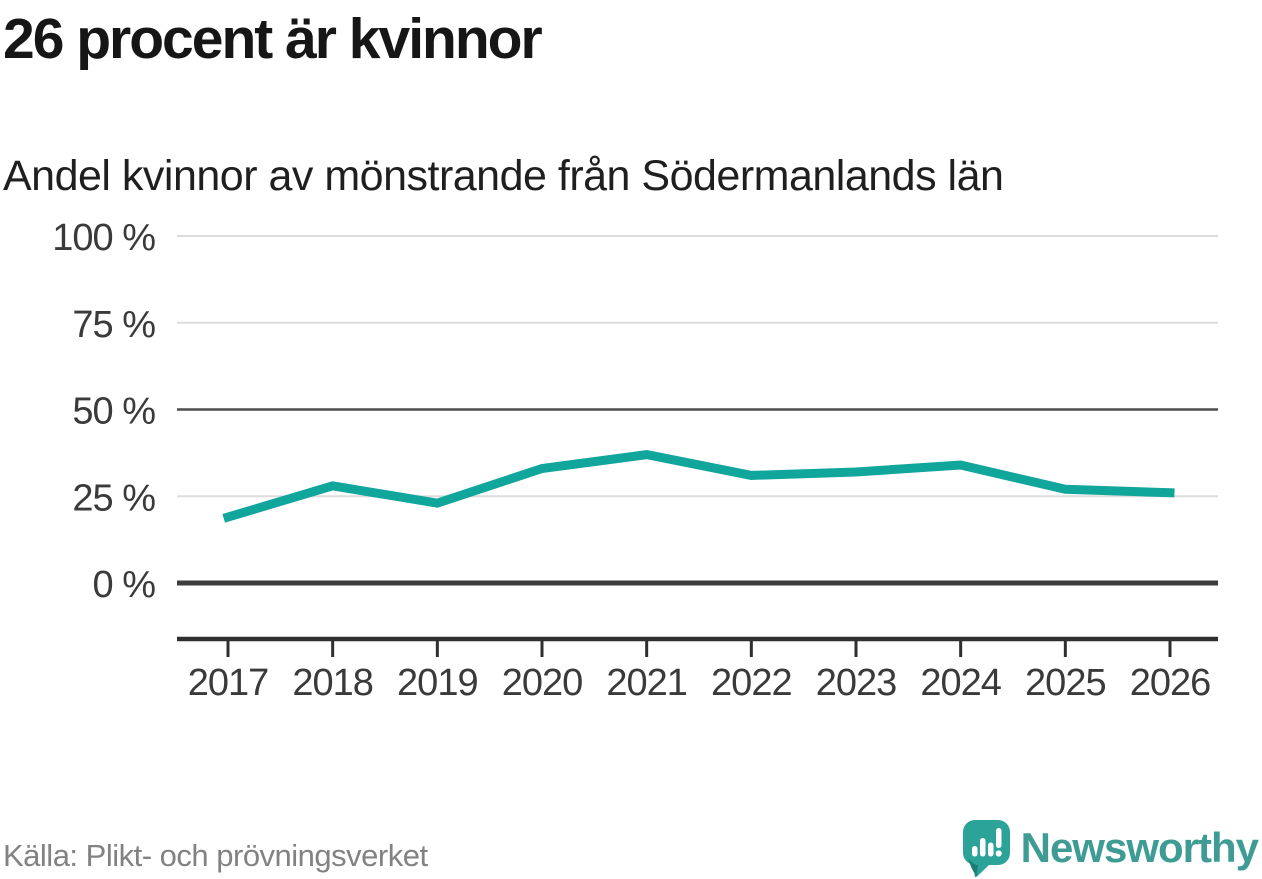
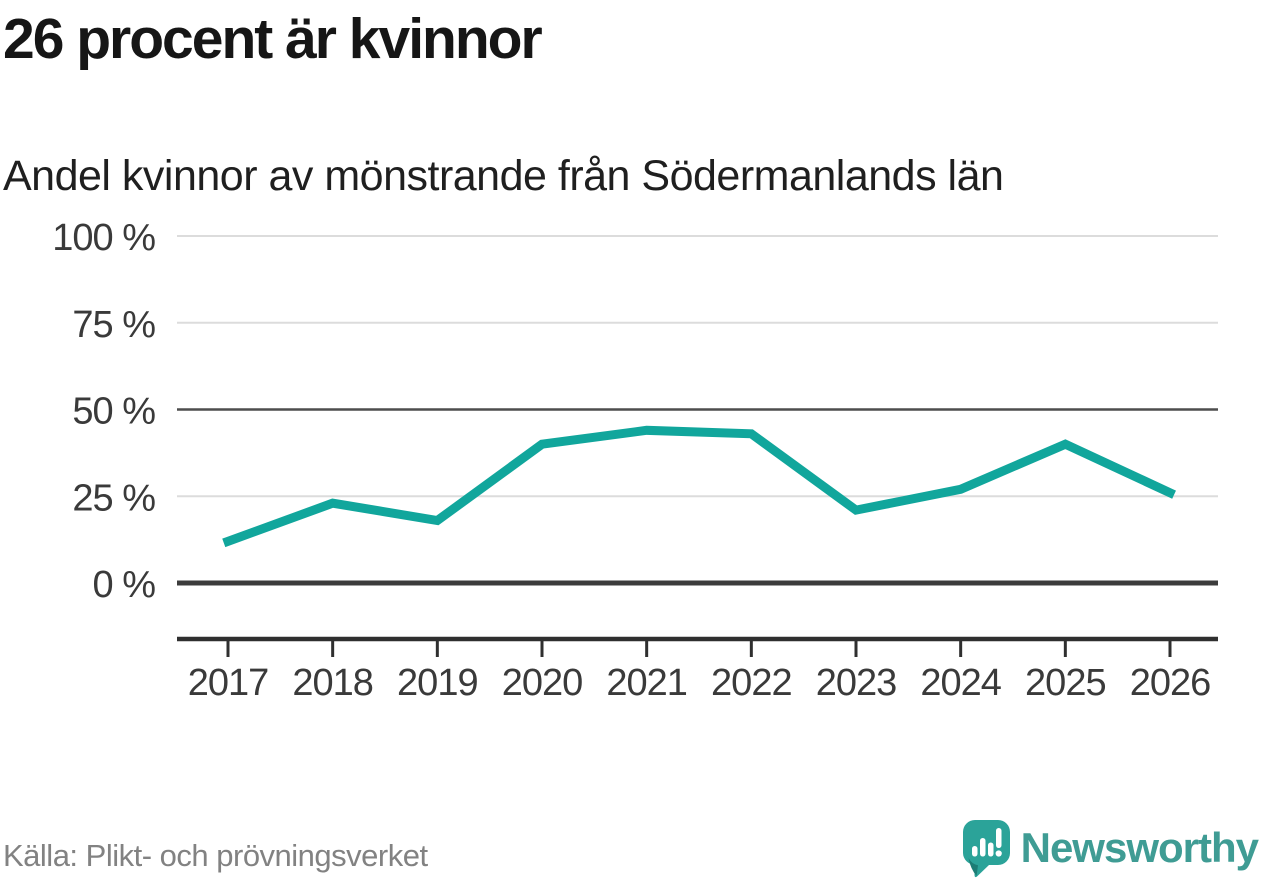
2017: 19% -> 12%
2018: 28% -> 23%
2019: 23% -> 18%
2020: 33% -> 40%
2021: 37% -> 44%
2022: 31% -> 43%
2023: 32% -> 21%
2024: 34% -> 27%
2025: 27% -> 40%
